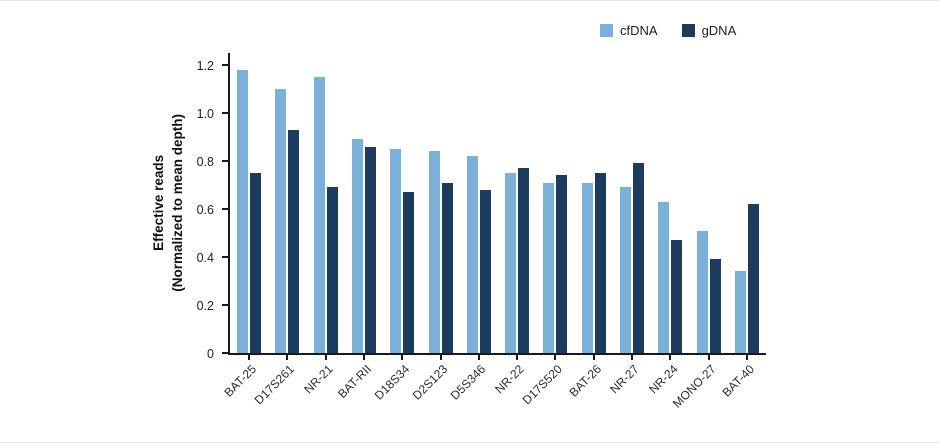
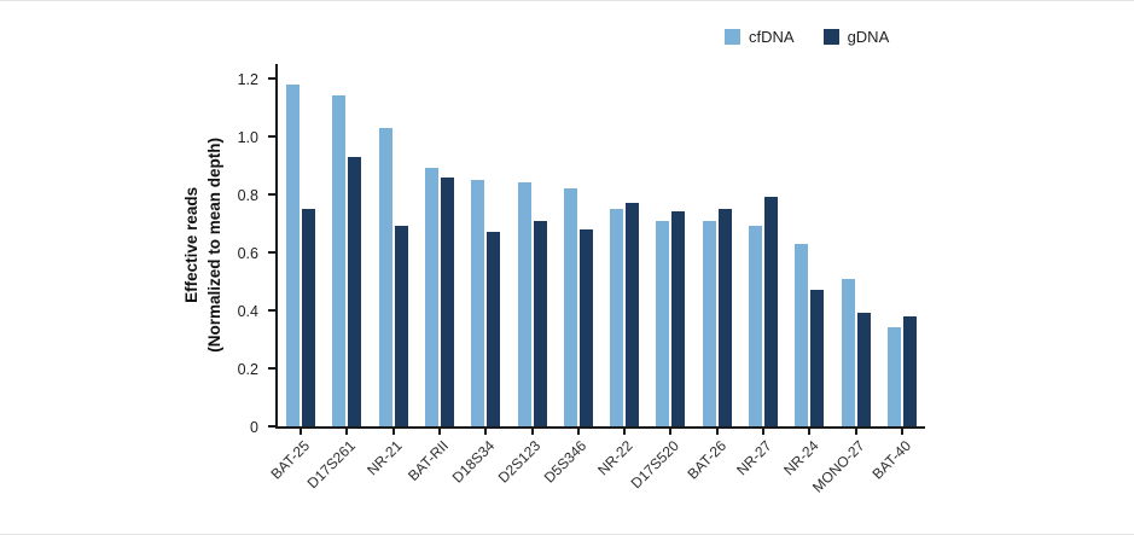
cfDNA/D17S261: 1.10 -> 1.14
cfDNA/NR-21: 1.15 -> 1.03
gDNA/BAT-40: 0.62 -> 0.38
